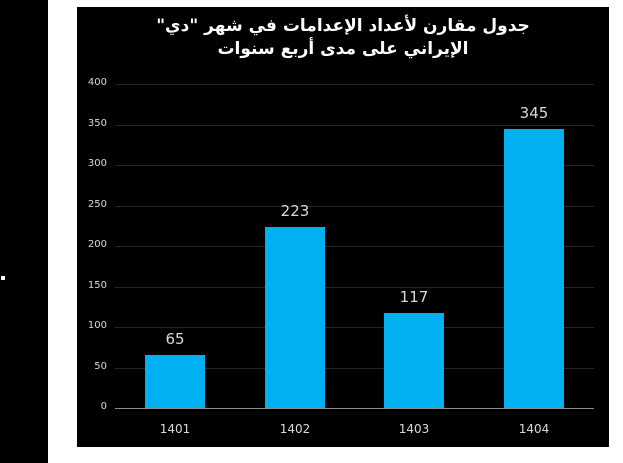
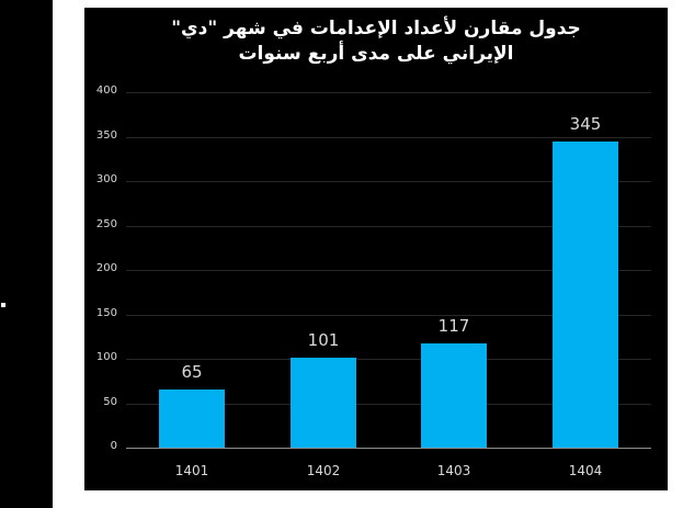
1402: 223 -> 101
